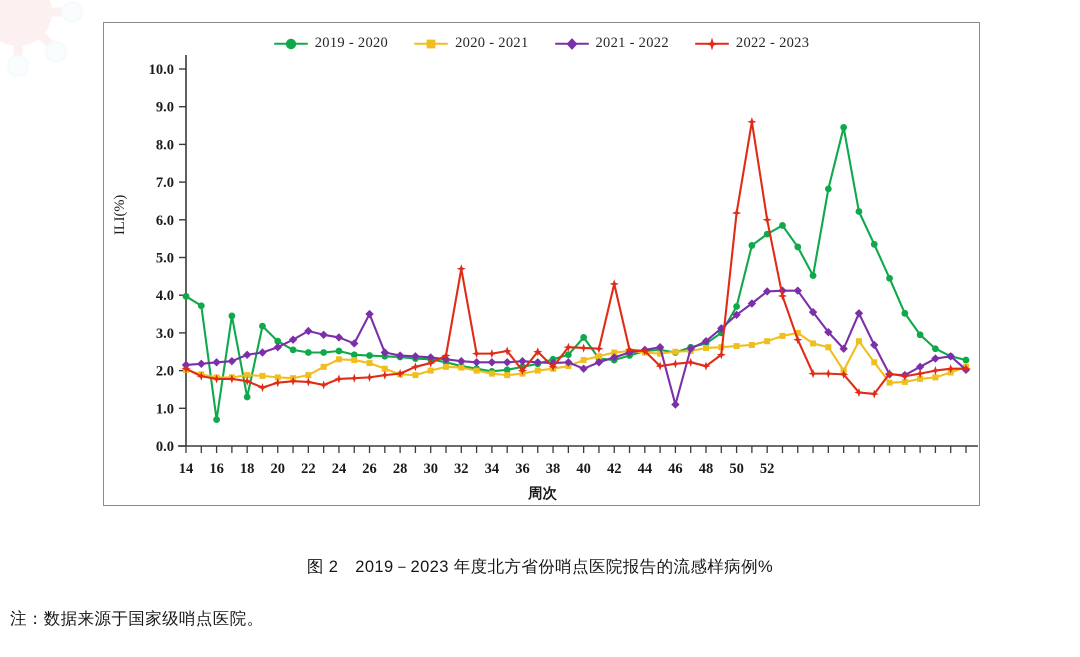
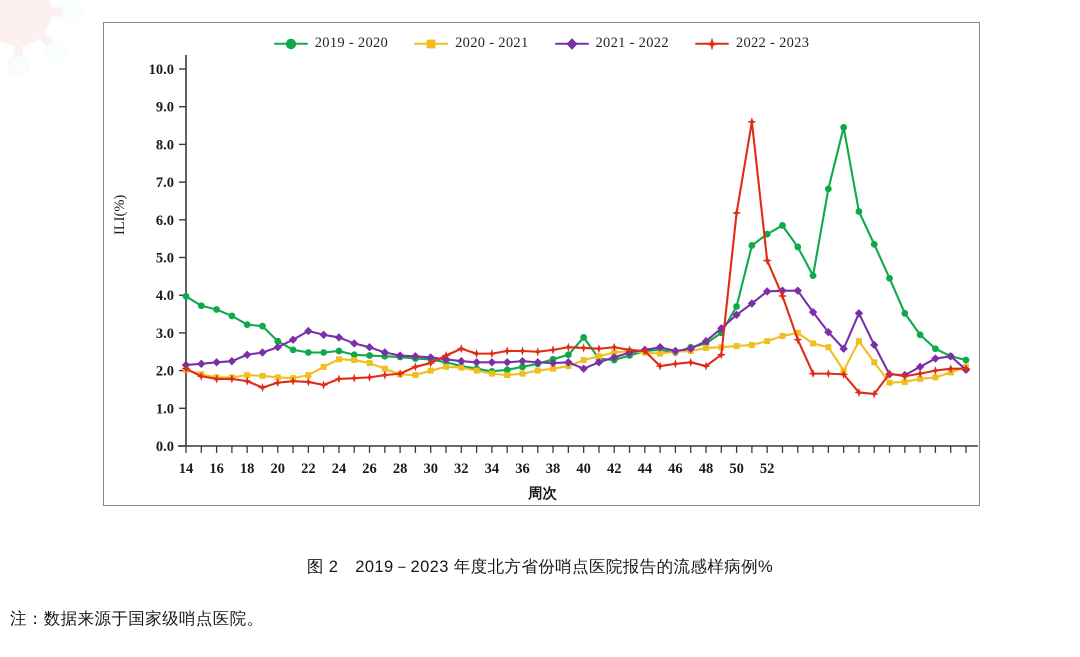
2019 - 2020/16: 0.7 -> 3.6
2019 - 2020/18: 1.3 -> 3.2
2021 - 2022/26: 3.5 -> 2.6
2022 - 2023/32: 4.7 -> 2.6
2022 - 2023/36: 2.0 -> 2.5
2022 - 2023/38: 2.1 -> 2.5
2022 - 2023/42: 4.3 -> 2.6
2021 - 2022/46: 1.1 -> 2.5
2022 - 2023/52: 6.0 -> 4.9
